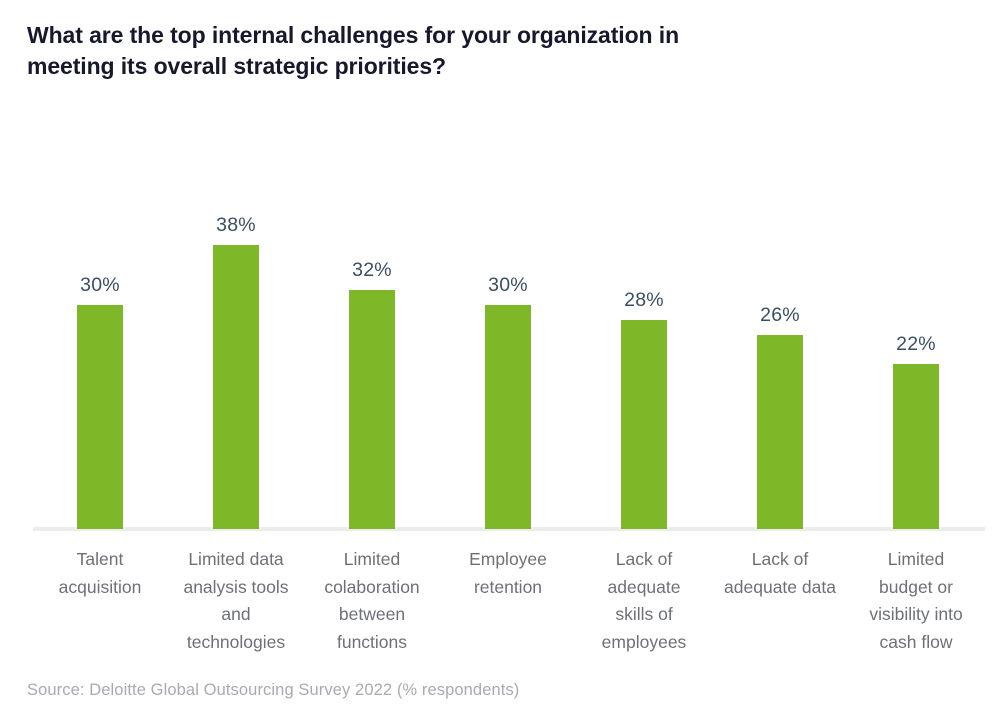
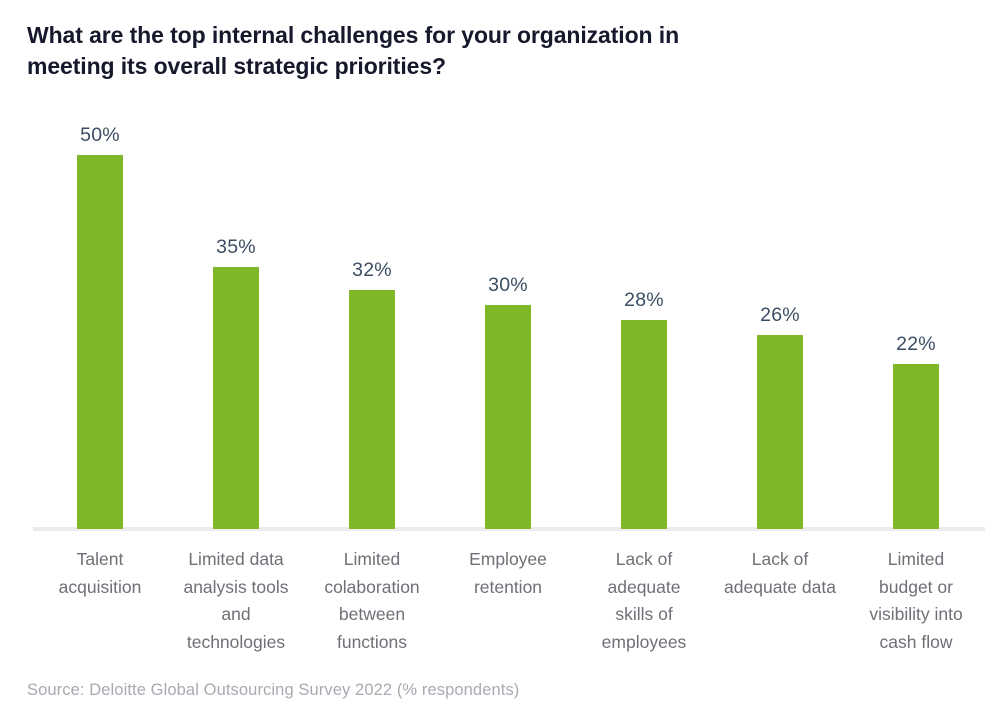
Talent acquisition: 30% -> 50%
Limited data analysis tools and technologies: 38% -> 35%
